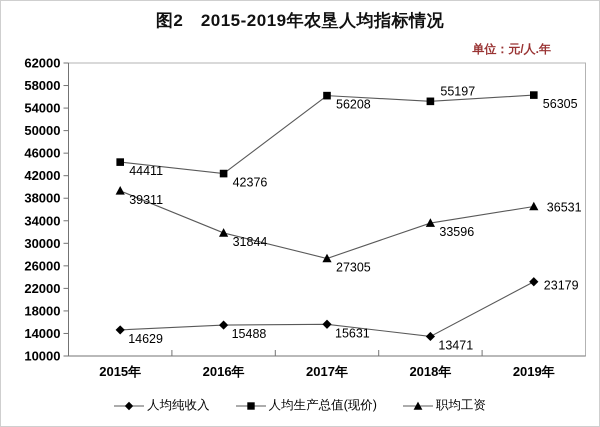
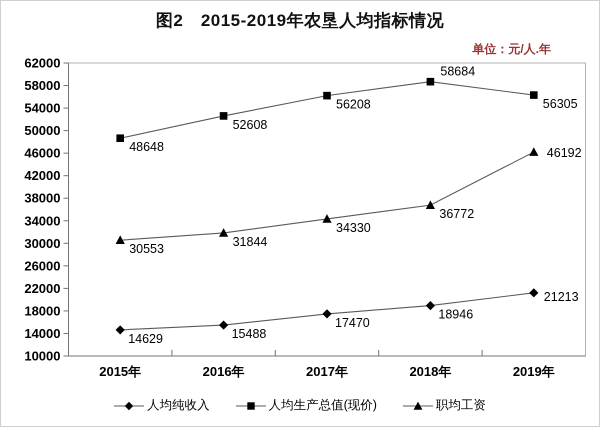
人均生产总值(现价)/2015年: 44411 -> 48648
职均工资/2015年: 39311 -> 30553
人均生产总值(现价)/2016年: 42376 -> 52608
人均纯收入/2017年: 15631 -> 17470
职均工资/2017年: 27305 -> 34330
人均纯收入/2018年: 13471 -> 18946
人均生产总值(现价)/2018年: 55197 -> 58684
职均工资/2018年: 33596 -> 36772
人均纯收入/2019年: 23179 -> 21213
职均工资/2019年: 36531 -> 46192
